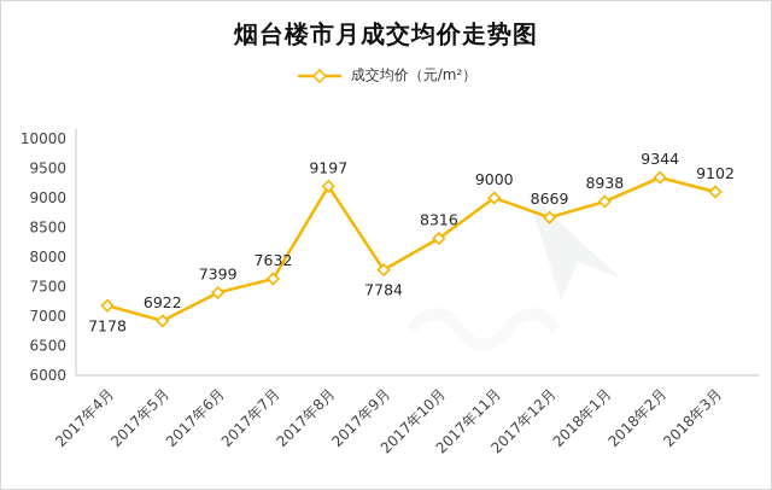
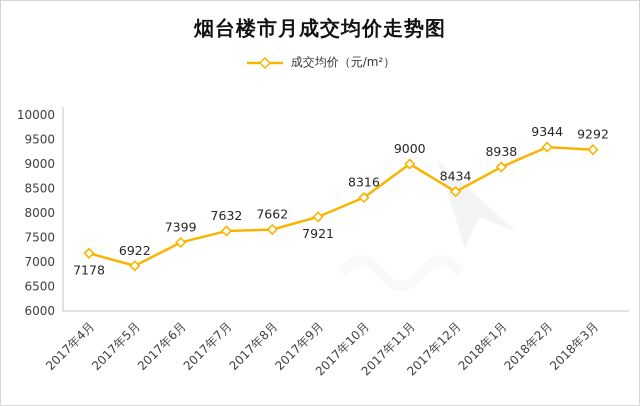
2017年8月: 9197 -> 7662
2017年9月: 7784 -> 7921
2017年12月: 8669 -> 8434
2018年3月: 9102 -> 9292
